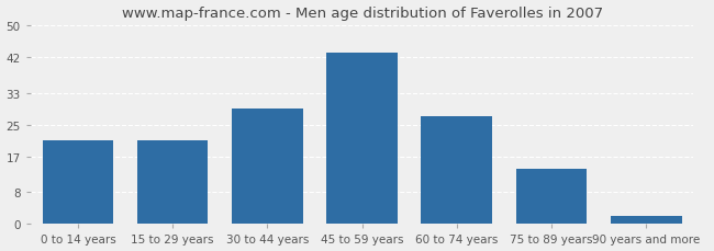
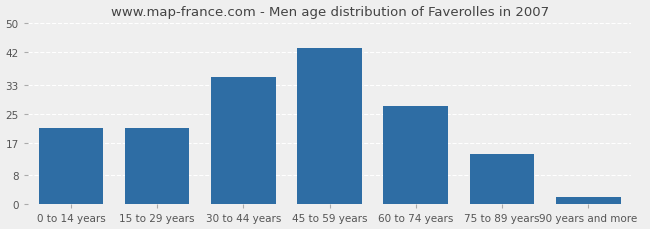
30 to 44 years: 29 -> 35
